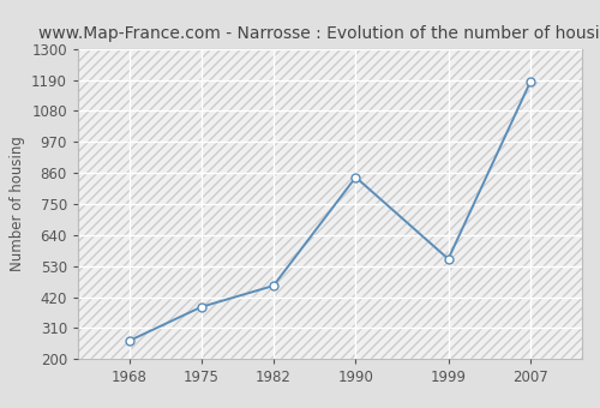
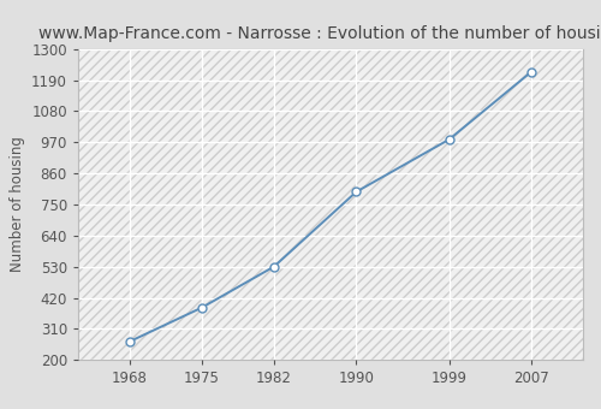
1982: 460 -> 530
1990: 845 -> 795
1999: 555 -> 980
2007: 1185 -> 1220
